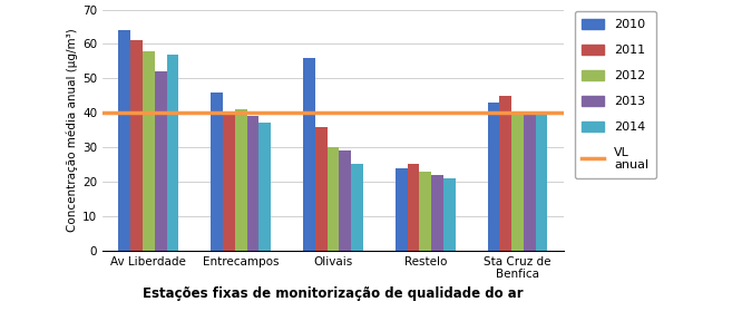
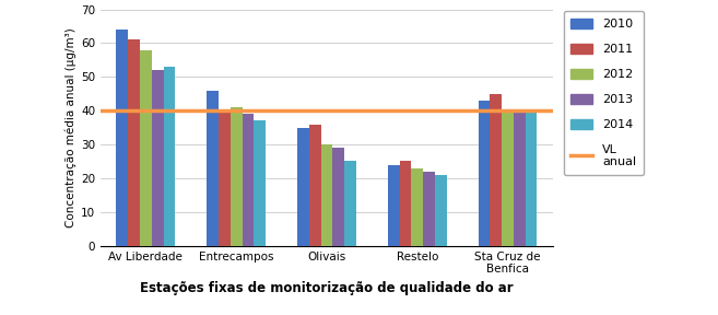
2014/Av Liberdade: 57 -> 53
2010/Olivais: 56 -> 35
